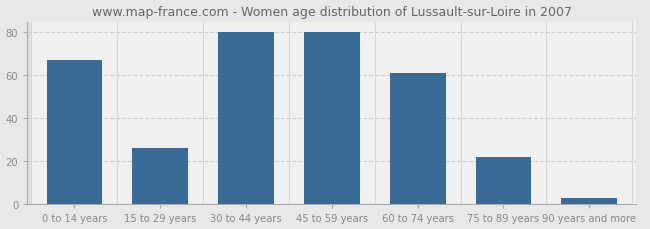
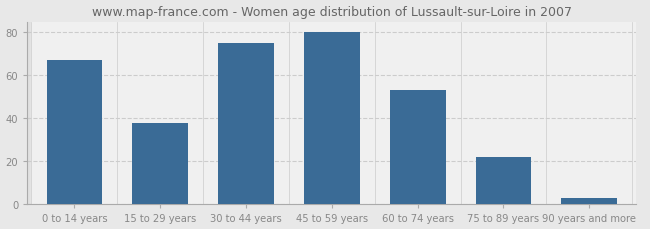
15 to 29 years: 26 -> 38
30 to 44 years: 80 -> 75
60 to 74 years: 61 -> 53
